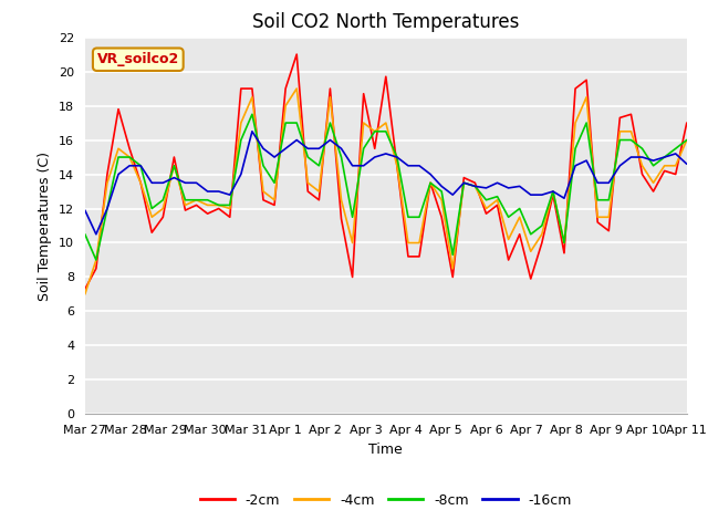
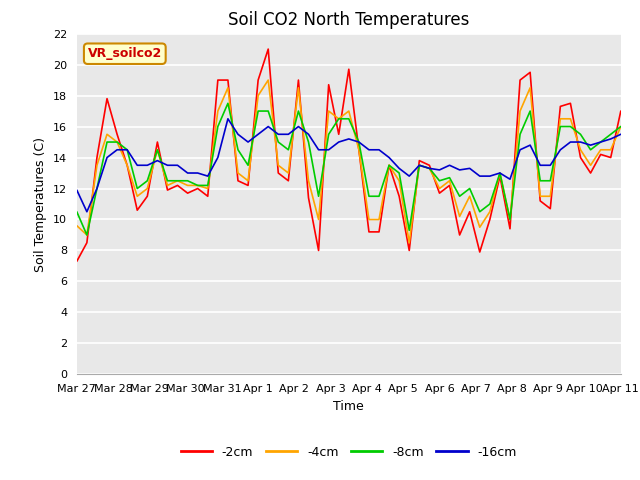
-4cm/Mar 27: 7.0 -> 9.6
-16cm/Apr 11: 14.6 -> 15.5
